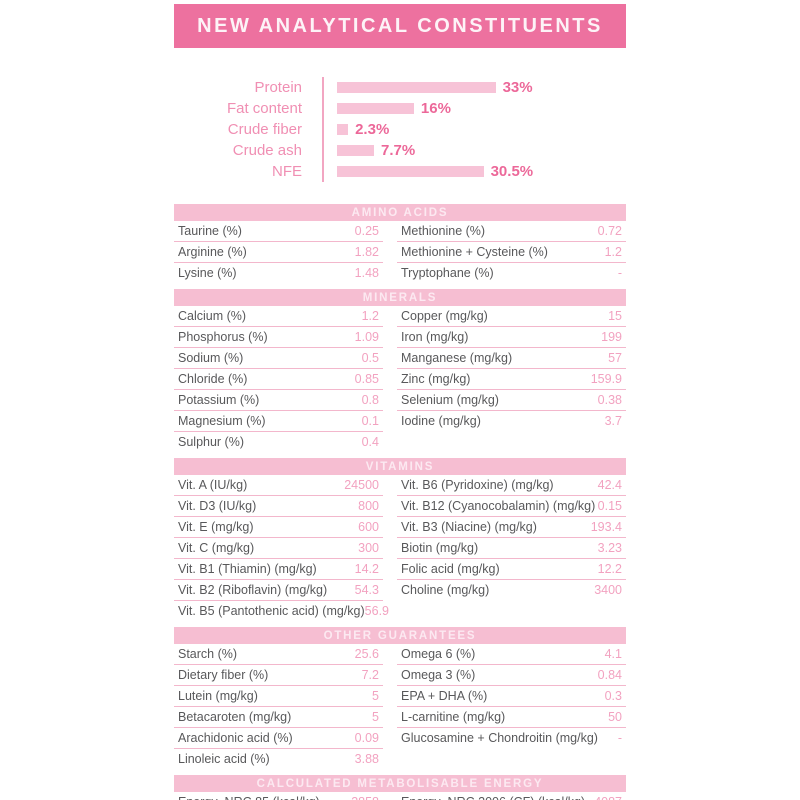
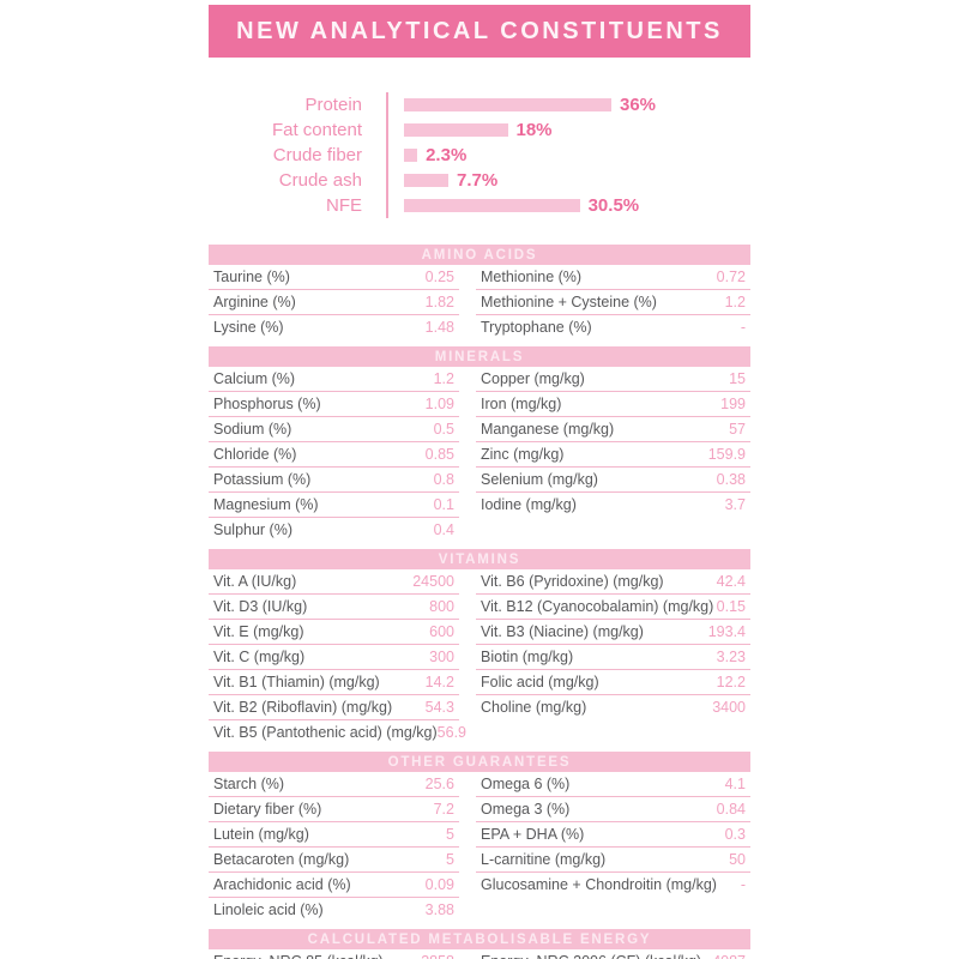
Protein: 33% -> 36%
Fat content: 16% -> 18%
